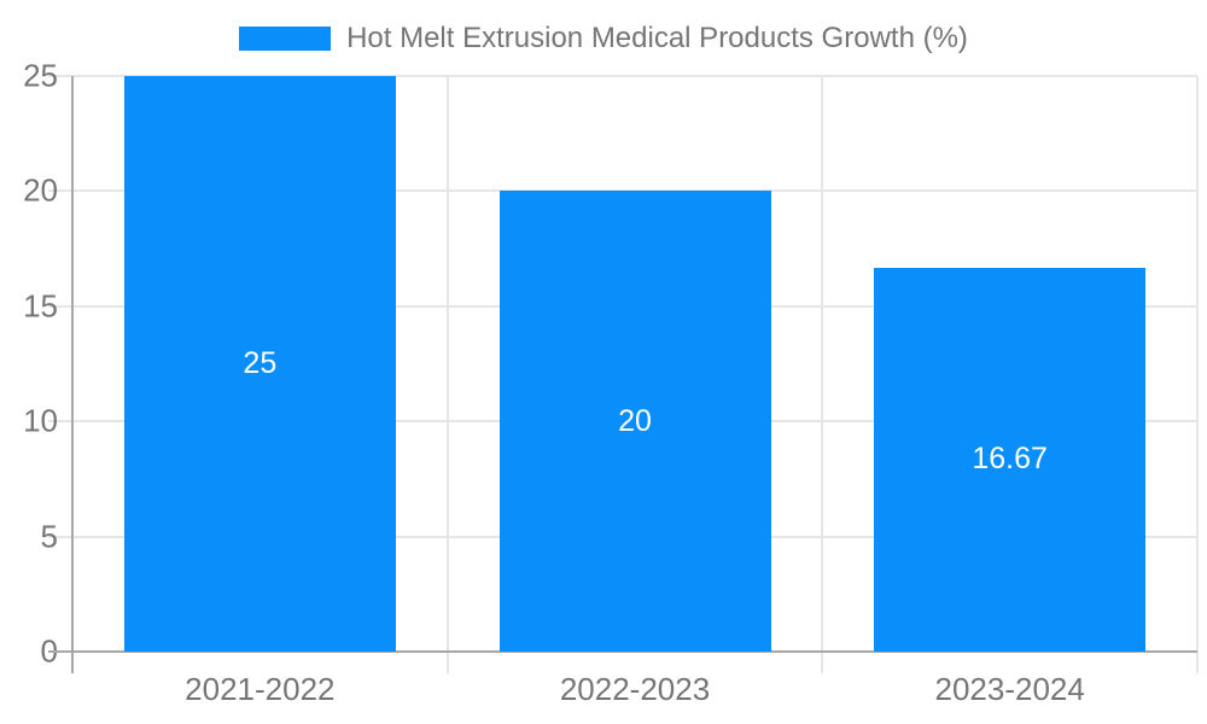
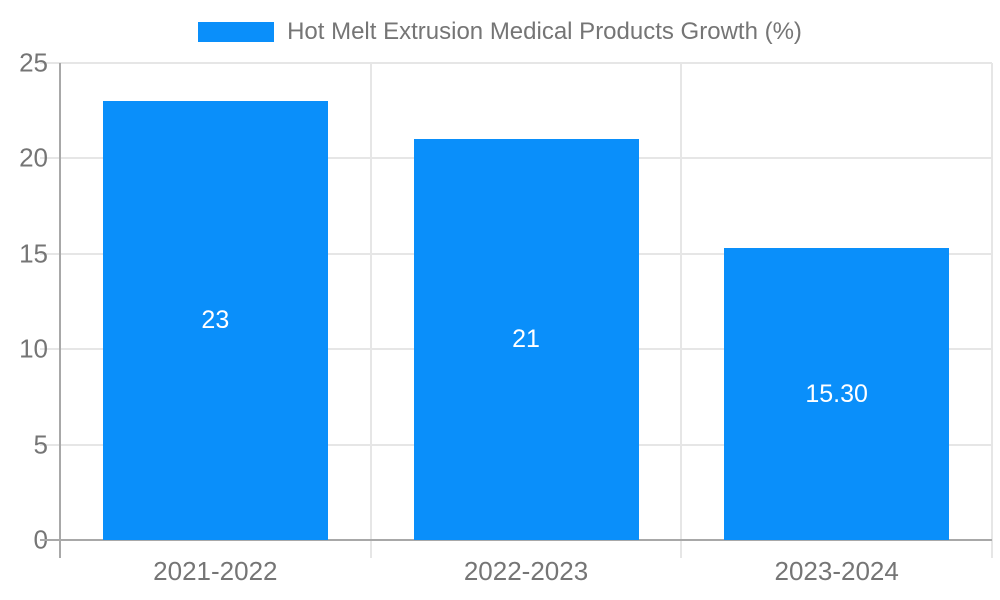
2021-2022: 25 -> 23
2022-2023: 20 -> 21
2023-2024: 16.67 -> 15.30
